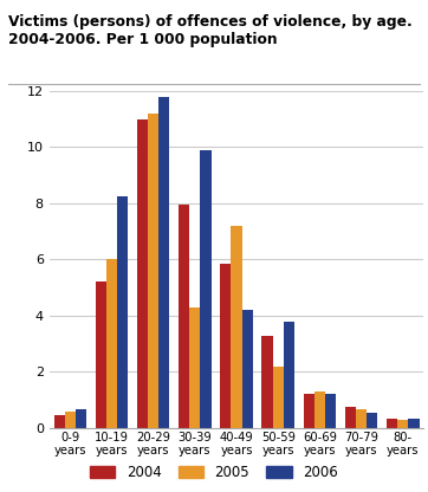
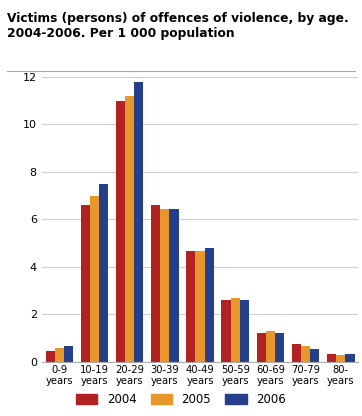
2004/10-19 years: 5.20 -> 6.60
2005/10-19 years: 6.00 -> 7.00
2006/10-19 years: 8.25 -> 7.50
2004/30-39 years: 7.95 -> 6.60
2005/30-39 years: 4.30 -> 6.45
2006/30-39 years: 9.90 -> 6.45
2004/40-49 years: 5.85 -> 4.65
2005/40-49 years: 7.20 -> 4.65
2006/40-49 years: 4.20 -> 4.80
2004/50-59 years: 3.30 -> 2.60
2005/50-59 years: 2.20 -> 2.70
2006/50-59 years: 3.80 -> 2.60
